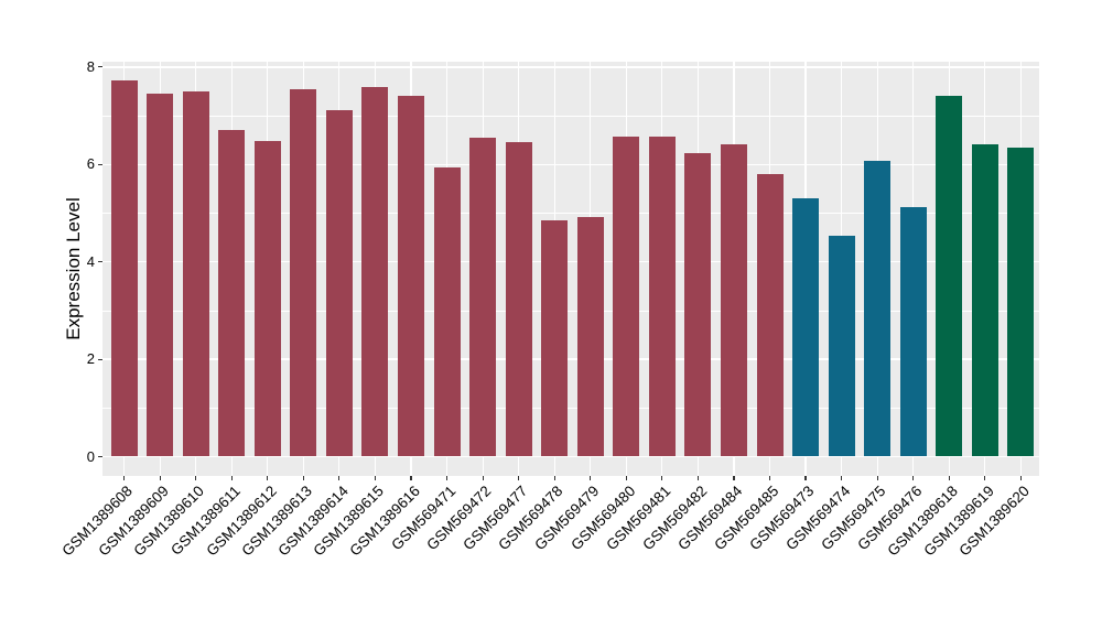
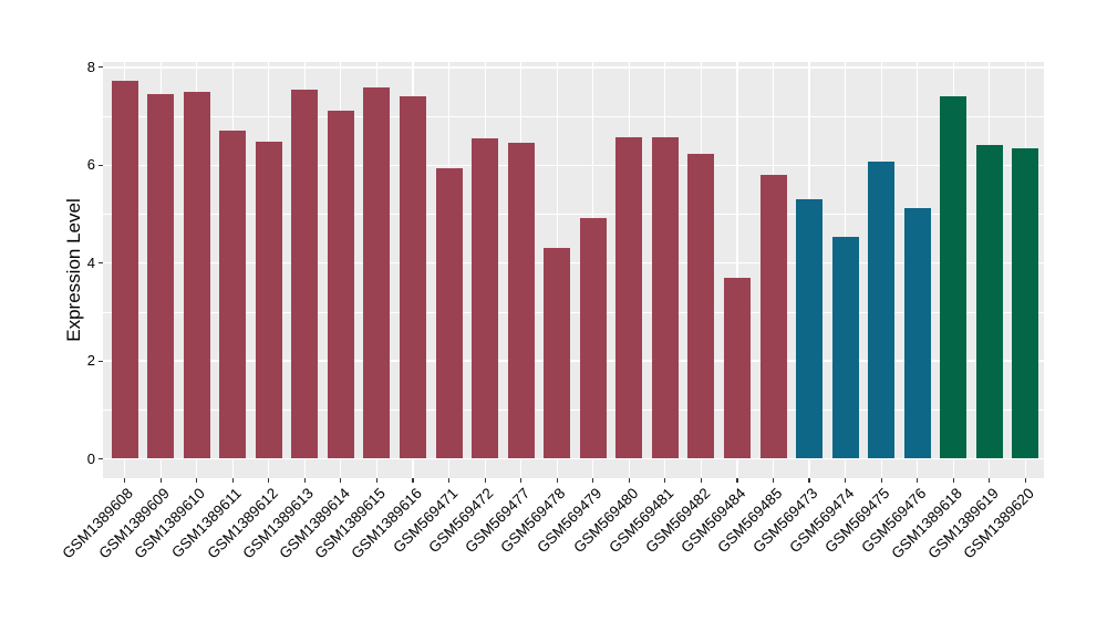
GSM569478: 4.8 -> 4.3
GSM569484: 6.4 -> 3.7
